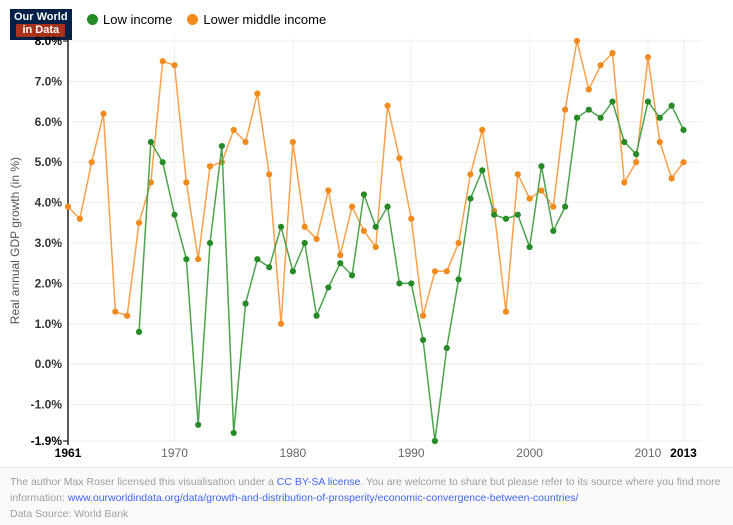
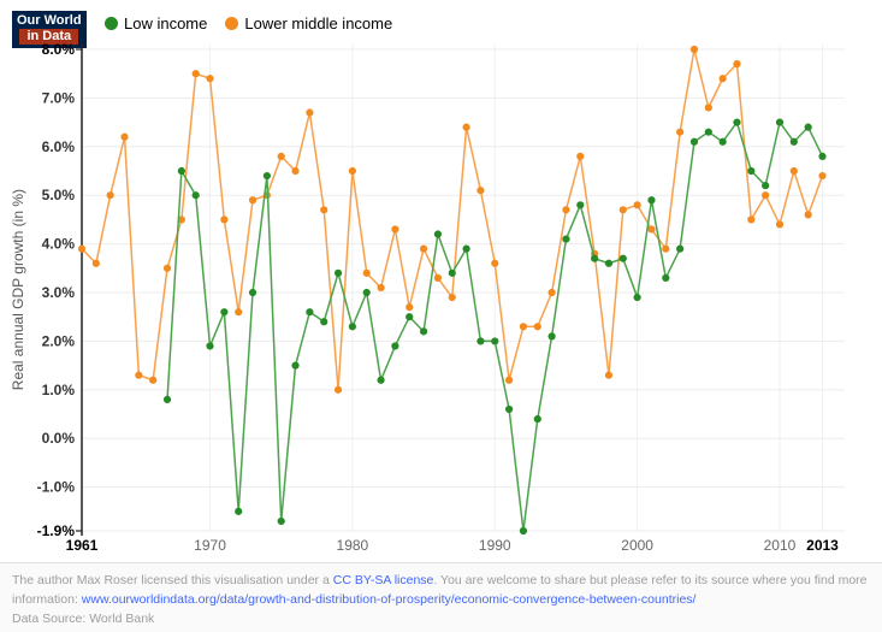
Low income/1970: 3.7% -> 1.9%
Lower middle income/2000: 4.1% -> 4.8%
Lower middle income/2010: 7.6% -> 4.4%
Lower middle income/2013: 5.0% -> 5.4%
